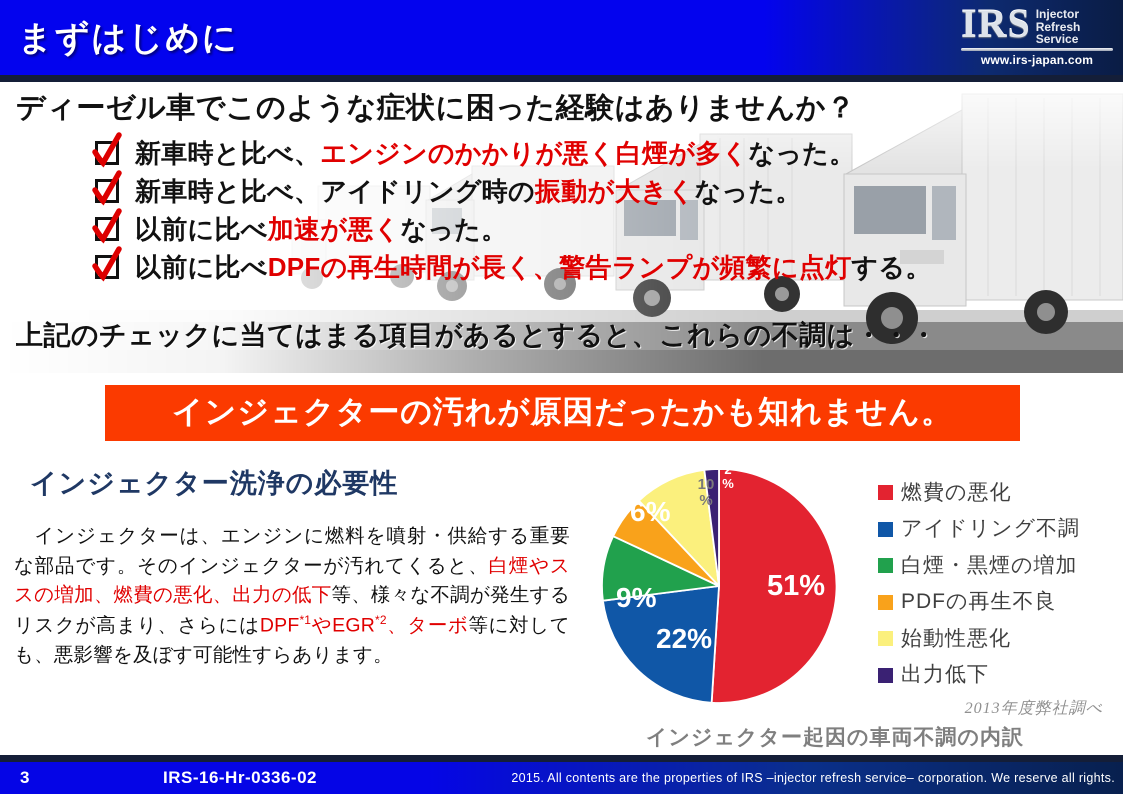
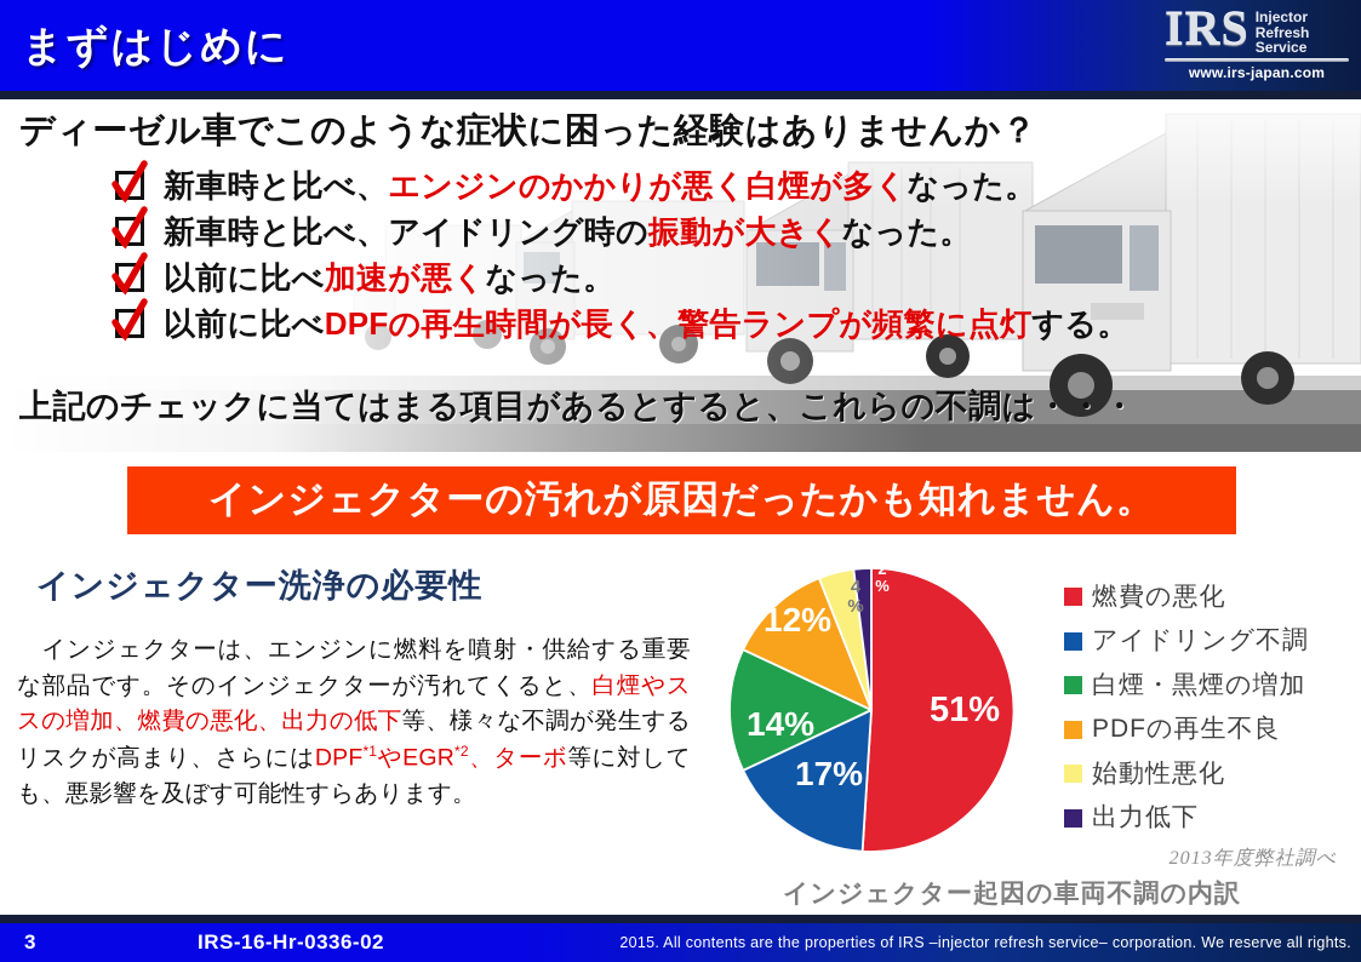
アイドリング不調: 22% -> 17%
白煙・黒煙の増加: 9% -> 14%
PDFの再生不良: 6% -> 12%
始動性悪化: 10 -> 4
